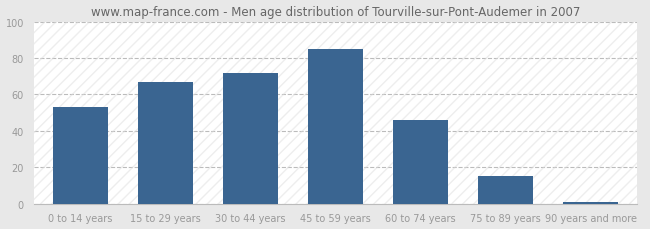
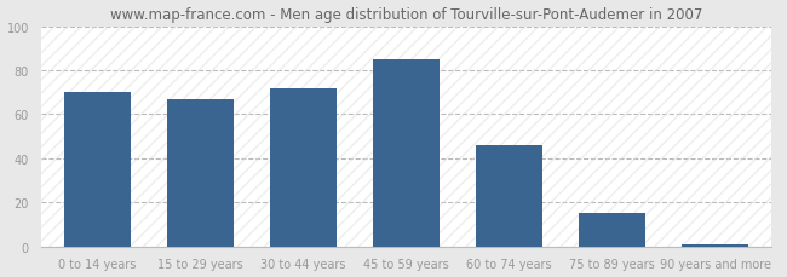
0 to 14 years: 53 -> 70
